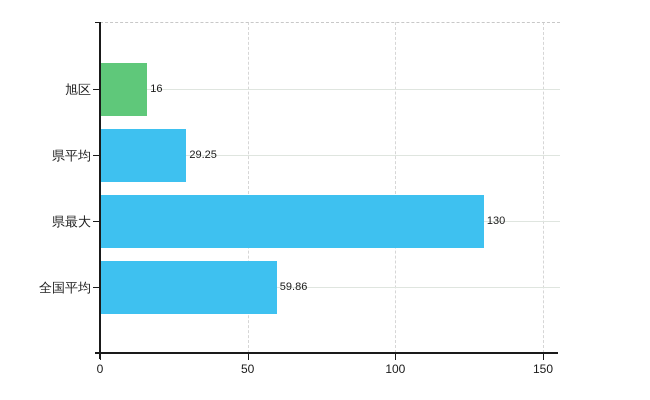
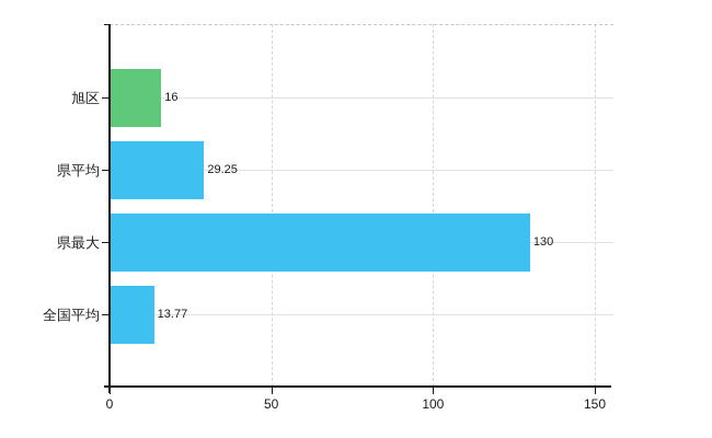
全国平均: 59.86 -> 13.77
